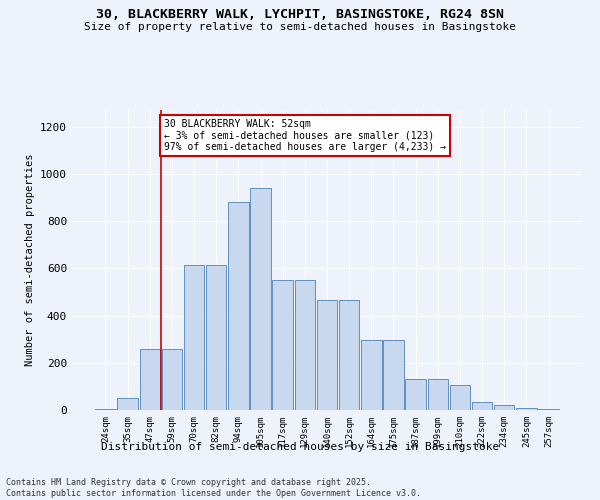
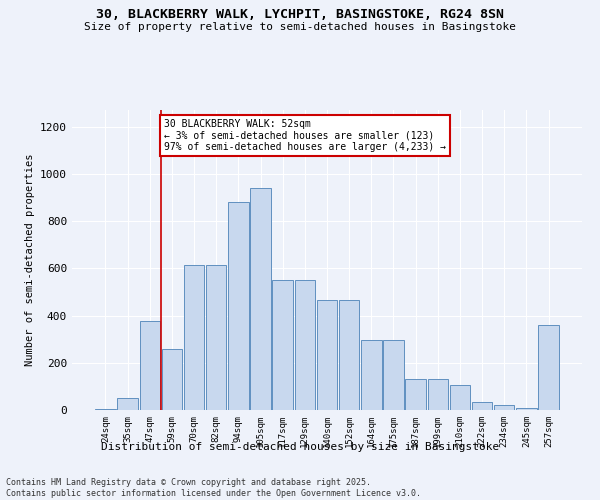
47sqm: 260 -> 375
257sqm: 5 -> 360
